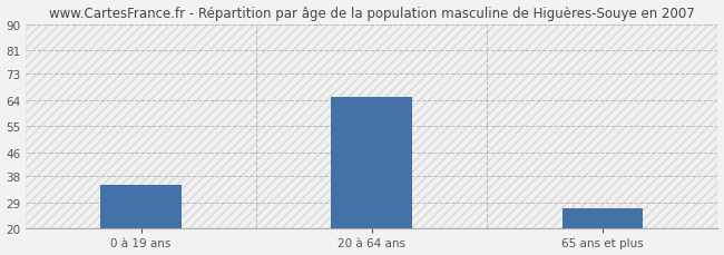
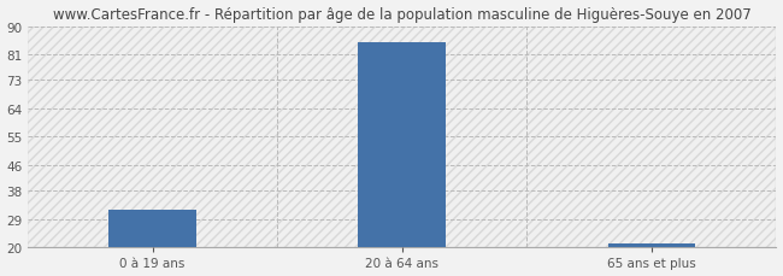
0 à 19 ans: 35 -> 32
20 à 64 ans: 65 -> 85
65 ans et plus: 27 -> 21
